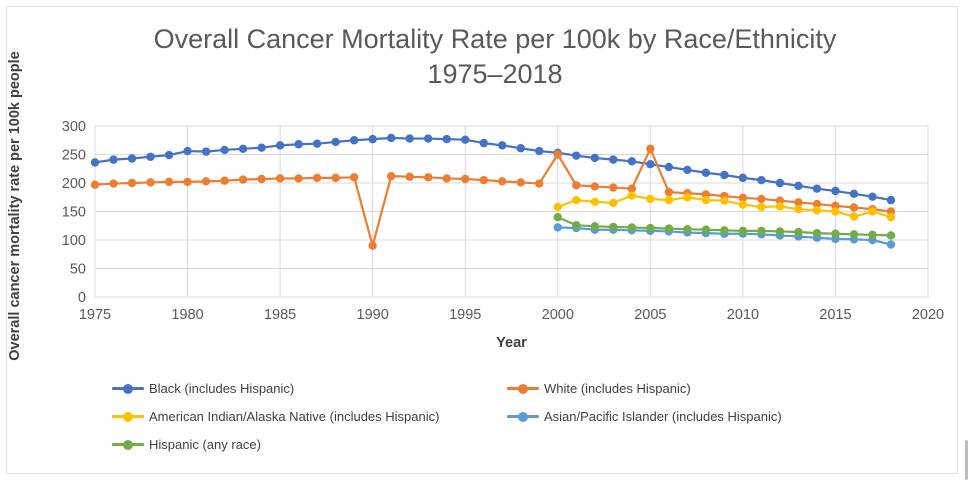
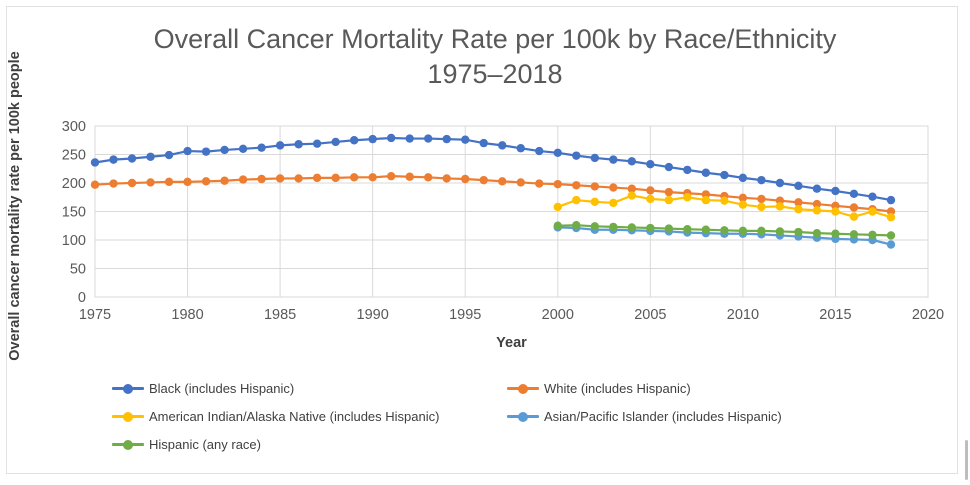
White (includes Hispanic)/1990: 90 -> 210
White (includes Hispanic)/2000: 250 -> 200
Hispanic (any race)/2000: 140 -> 120
White (includes Hispanic)/2005: 260 -> 190
